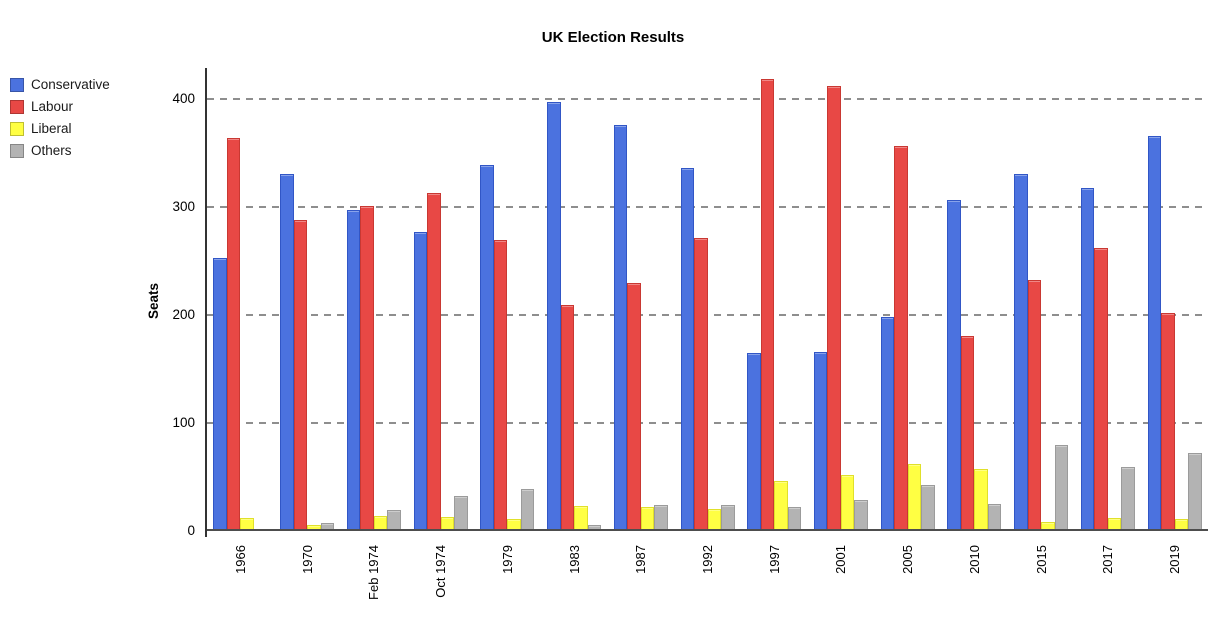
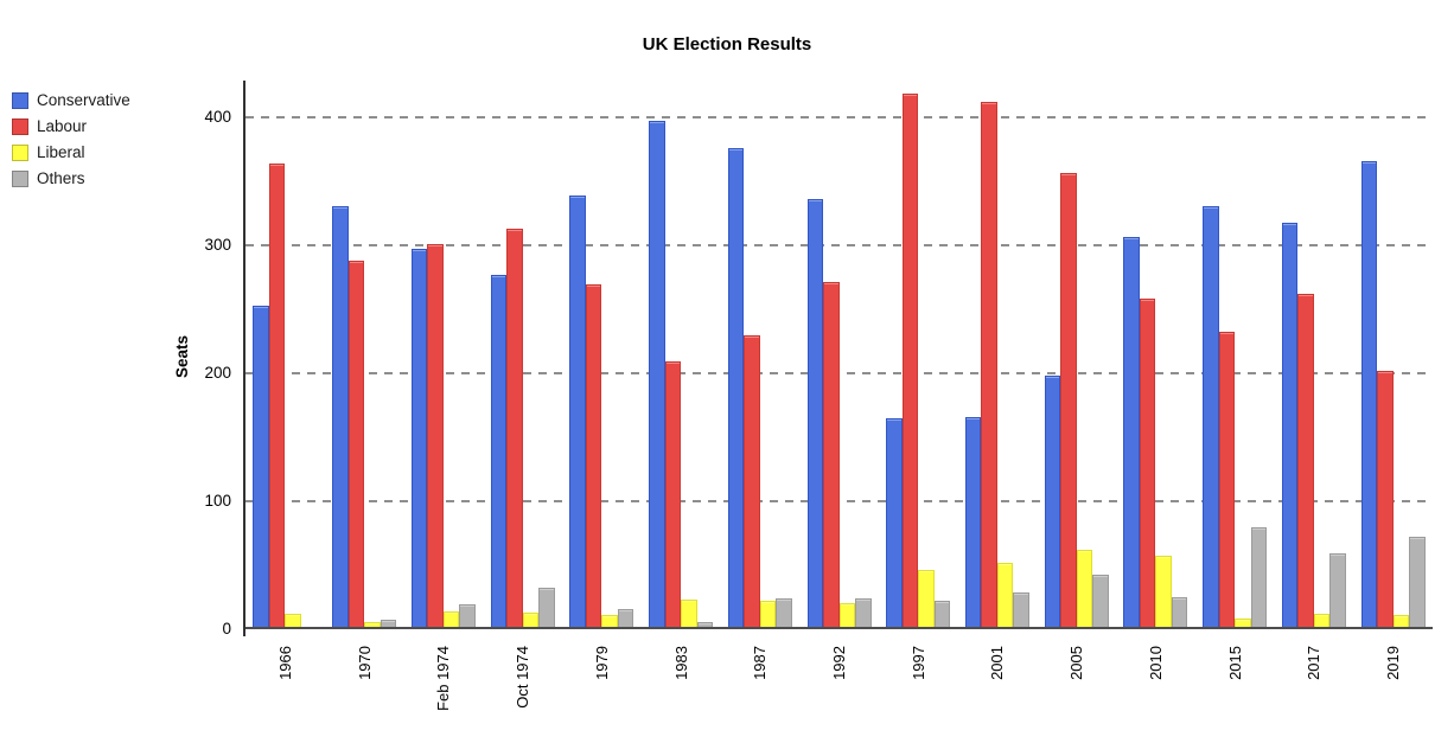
Others/1979: 39 -> 16
Labour/2010: 180 -> 258
